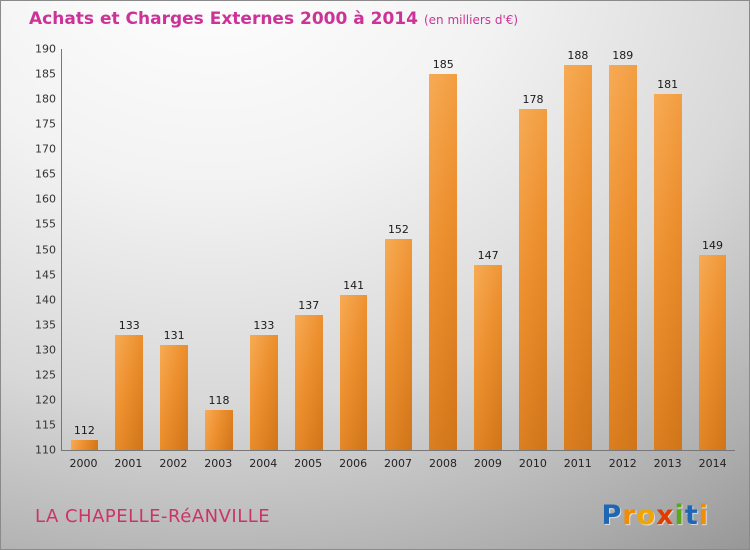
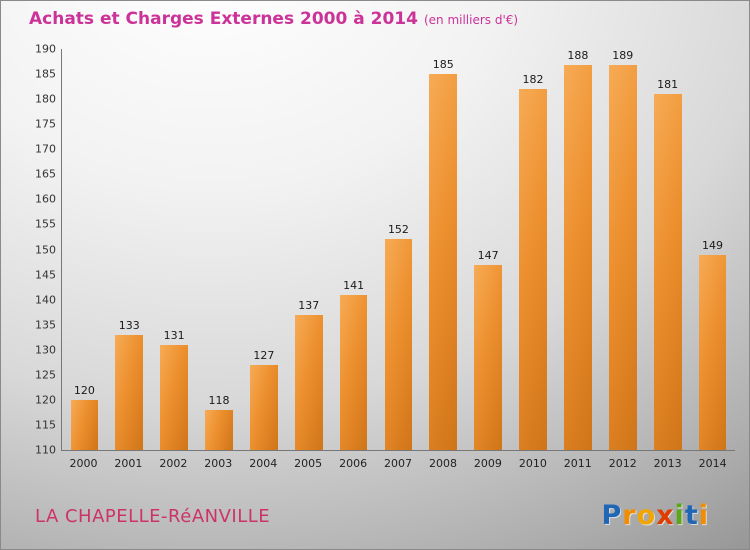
2000: 112 -> 120
2004: 133 -> 127
2010: 178 -> 182
